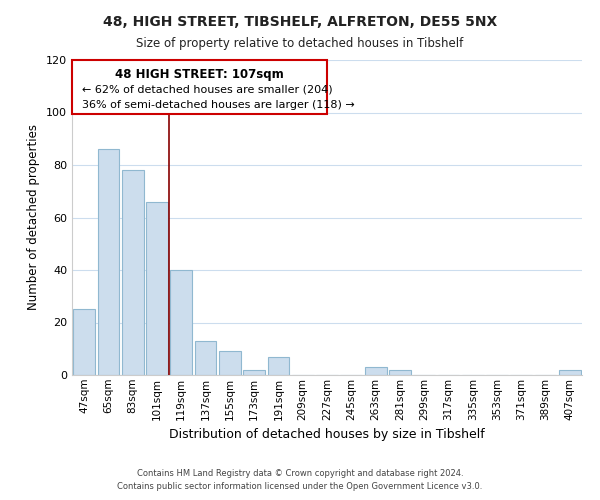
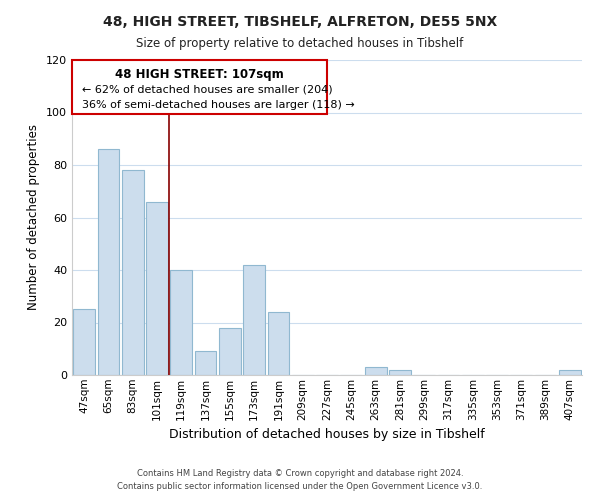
137sqm: 13 -> 9
155sqm: 9 -> 18
173sqm: 2 -> 42
191sqm: 7 -> 24
